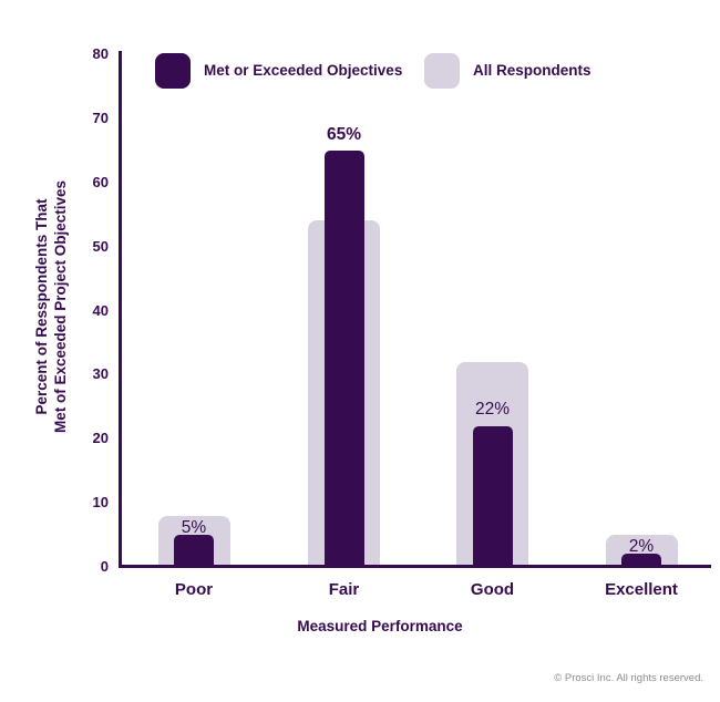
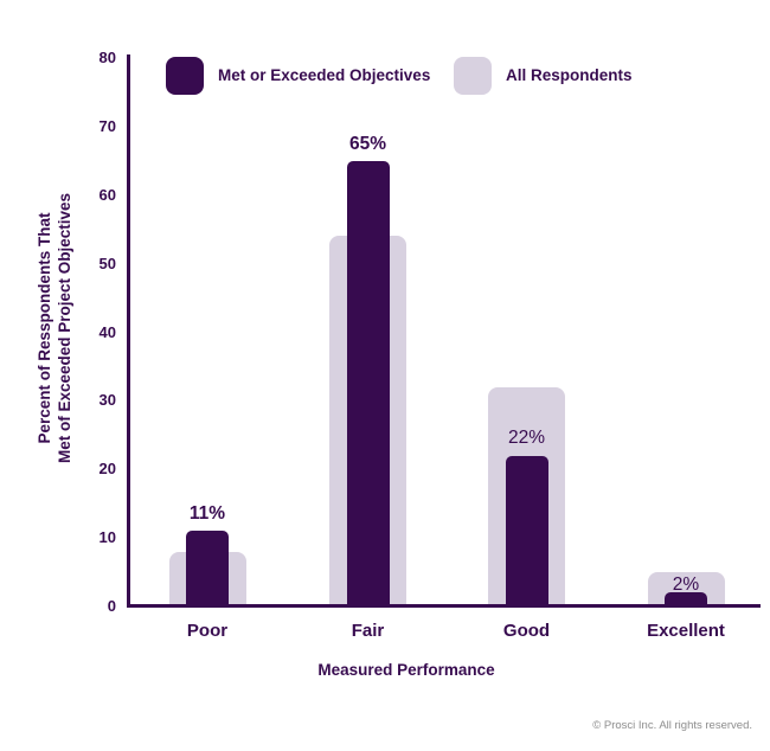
Met or Exceeded Objectives/Poor: 5% -> 11%
